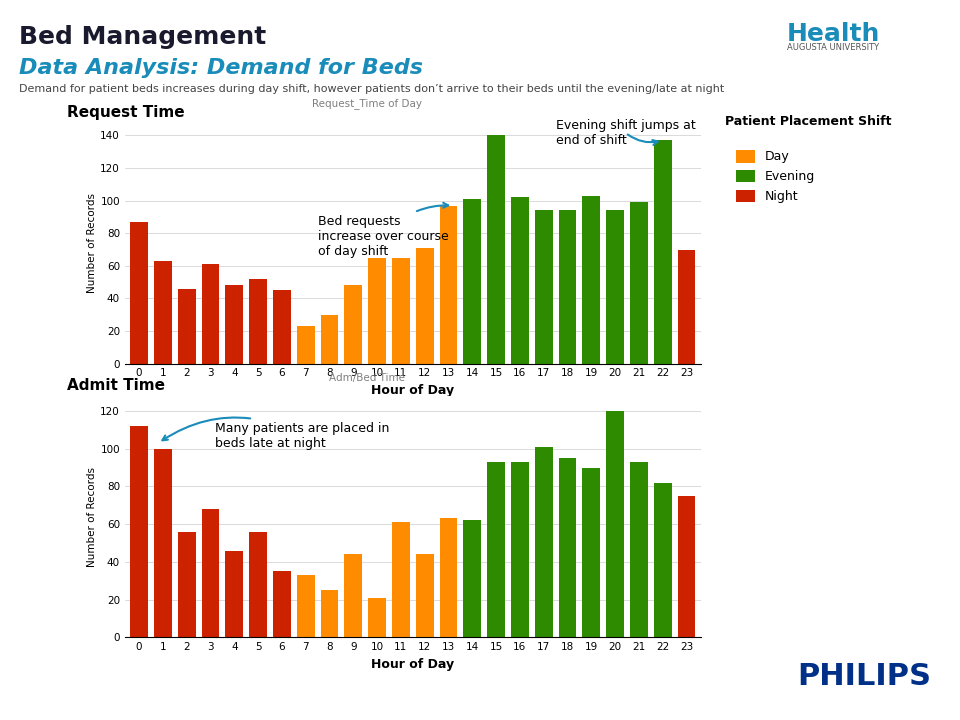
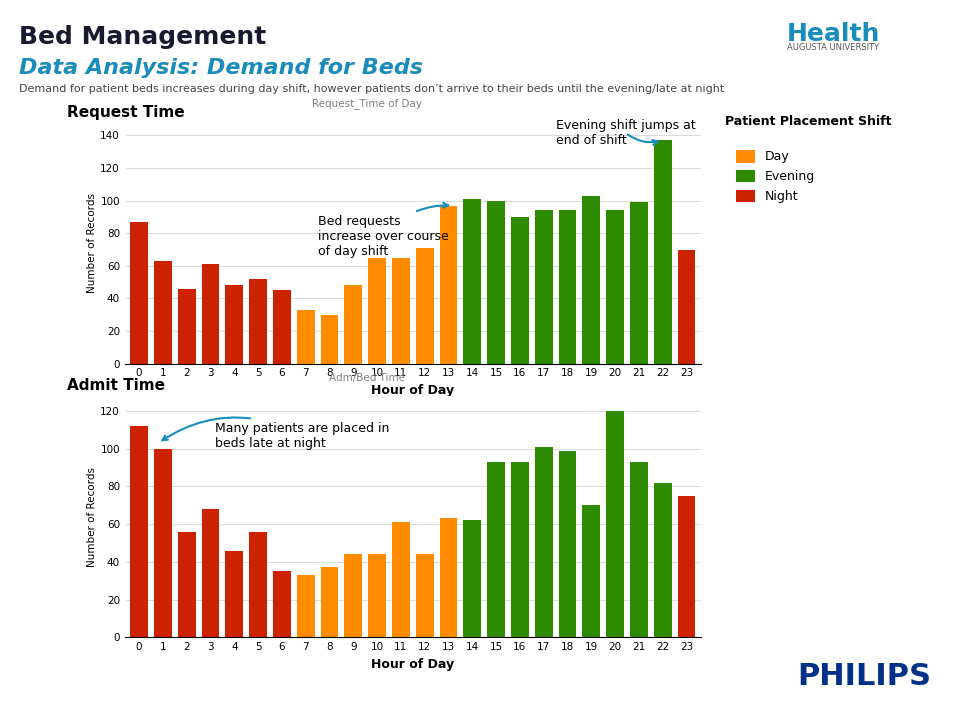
Request Time/7: 23 -> 33
Request Time/15: 140 -> 100
Request Time/16: 102 -> 90
Admit Time/8: 25 -> 37
Admit Time/10: 21 -> 44
Admit Time/18: 95 -> 99
Admit Time/19: 90 -> 70
